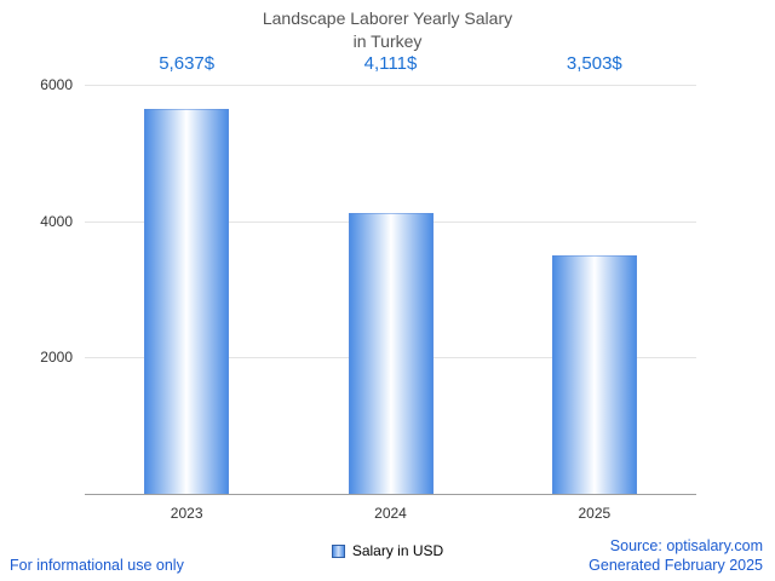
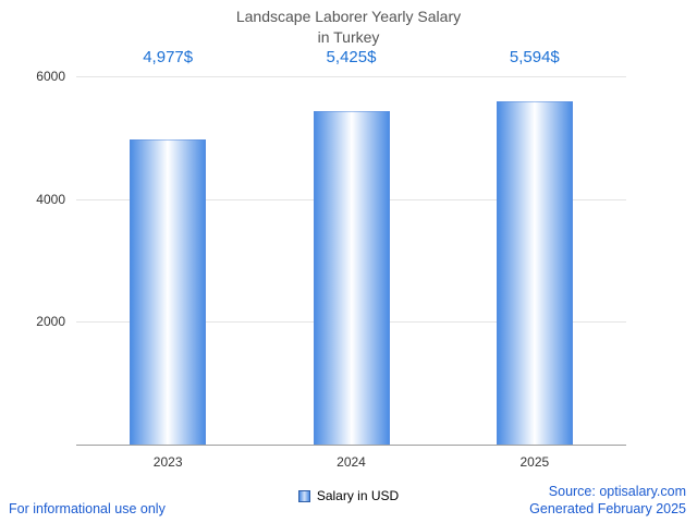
2023: 5,637 -> 4,977
2024: 4,111 -> 5,425
2025: 3,503 -> 5,594
